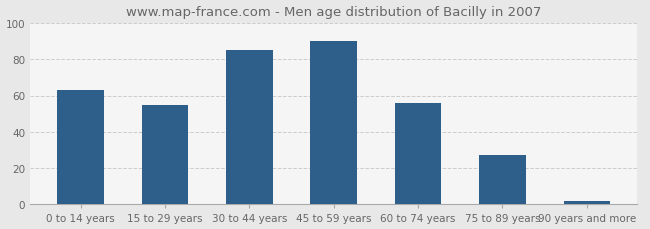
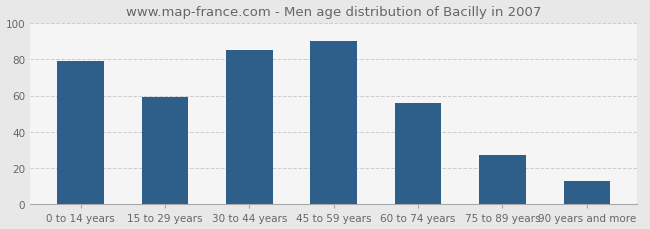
0 to 14 years: 63 -> 79
15 to 29 years: 55 -> 59
90 years and more: 2 -> 13
